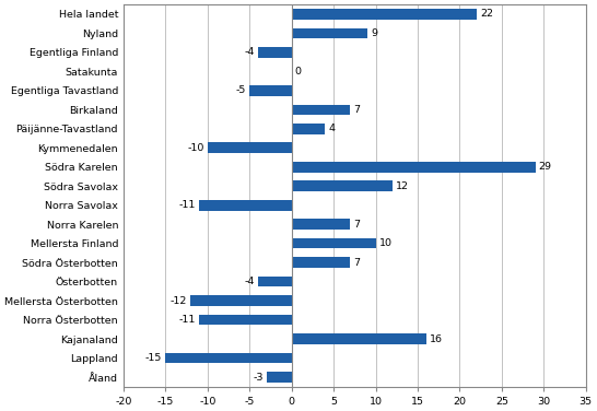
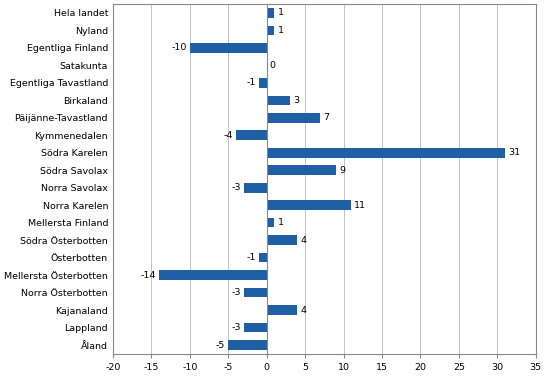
Hela landet: 22 -> 1
Nyland: 9 -> 1
Egentliga Finland: -4 -> -10
Egentliga Tavastland: -5 -> -1
Birkaland: 7 -> 3
Päijänne-Tavastland: 4 -> 7
Kymmenedalen: -10 -> -4
Södra Karelen: 29 -> 31
Södra Savolax: 12 -> 9
Norra Savolax: -11 -> -3
Norra Karelen: 7 -> 11
Mellersta Finland: 10 -> 1
Södra Österbotten: 7 -> 4
Österbotten: -4 -> -1
Mellersta Österbotten: -12 -> -14
Norra Österbotten: -11 -> -3
Kajanaland: 16 -> 4
Lappland: -15 -> -3
Åland: -3 -> -5
